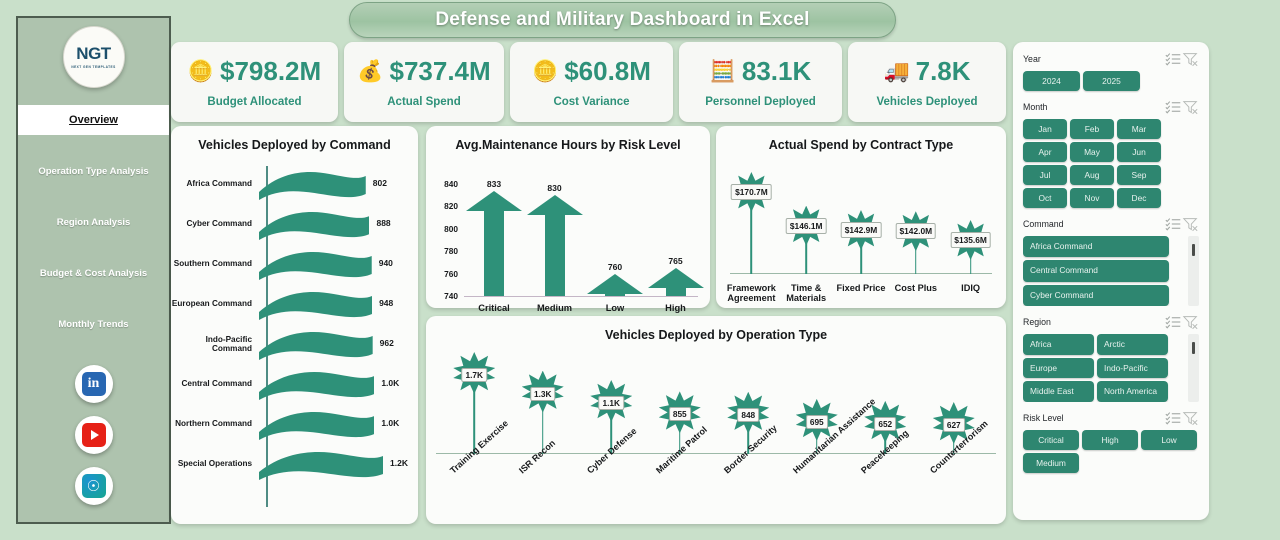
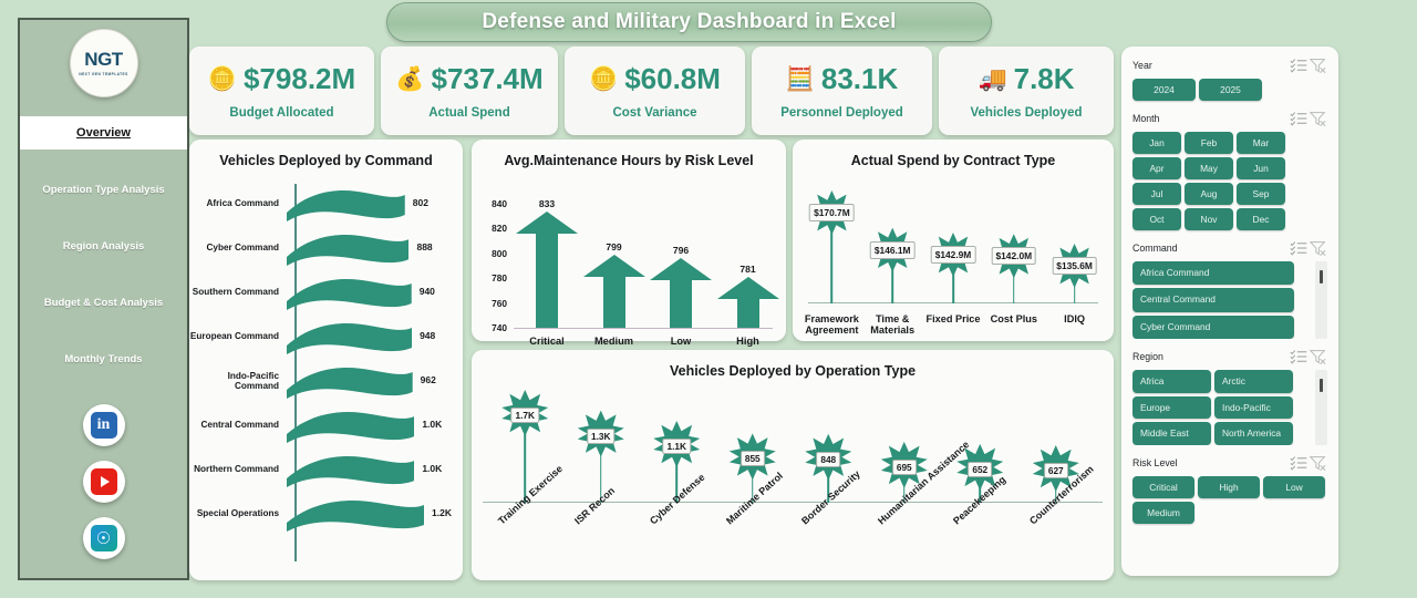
Avg.Maintenance Hours by Risk Level/Medium: 830 -> 799
Avg.Maintenance Hours by Risk Level/Low: 760 -> 796
Avg.Maintenance Hours by Risk Level/High: 765 -> 781
